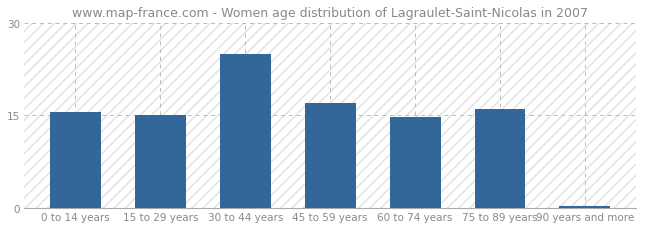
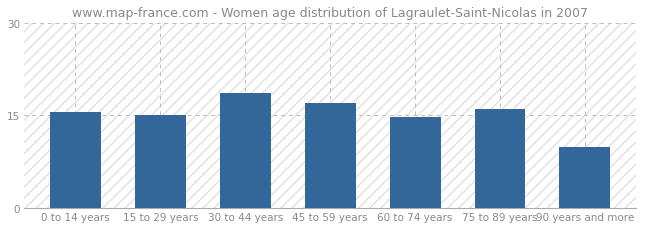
30 to 44 years: 25.0 -> 18.6
90 years and more: 0.3 -> 9.8
